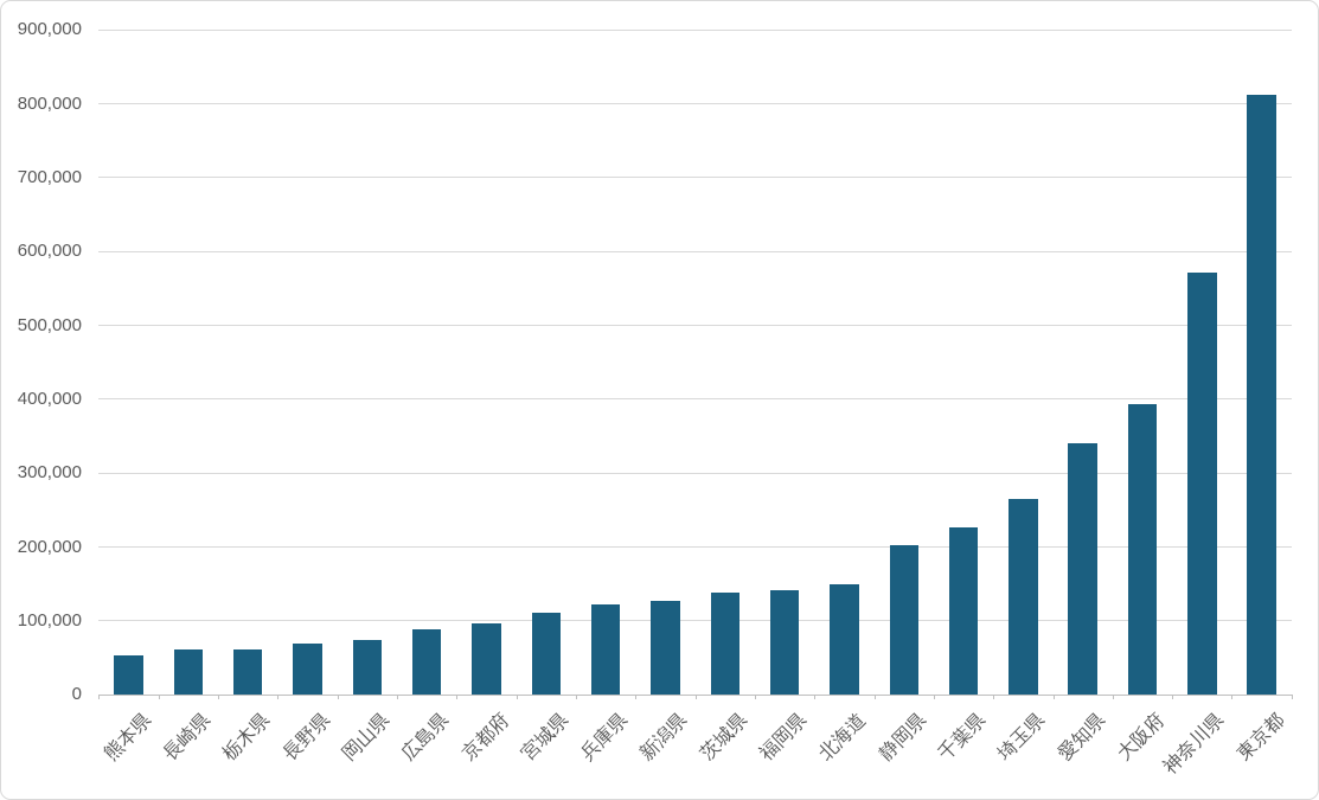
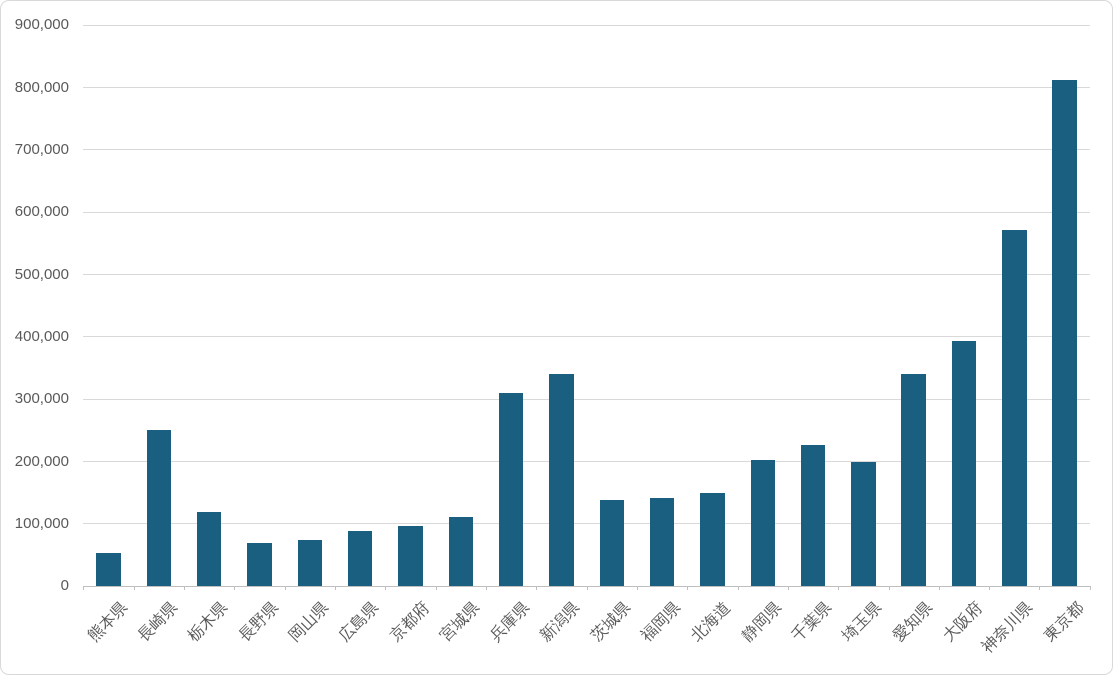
長崎県: 60000 -> 250000
栃木県: 60000 -> 120000
兵庫県: 120000 -> 310000
新潟県: 130000 -> 340000
埼玉県: 260000 -> 200000
